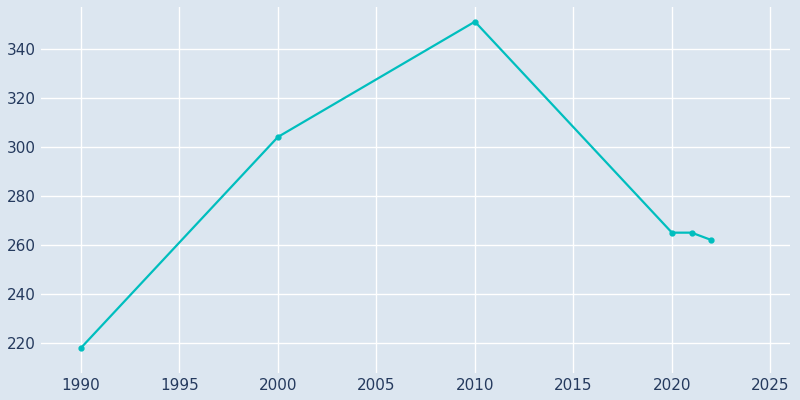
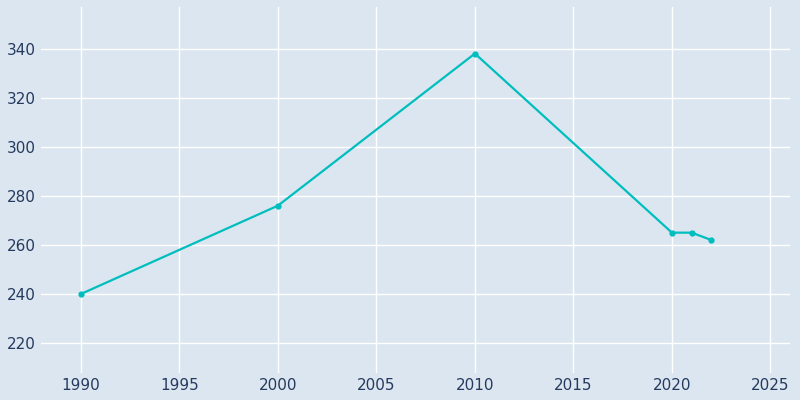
1990: 218 -> 240
2000: 304 -> 276
2010: 351 -> 338
